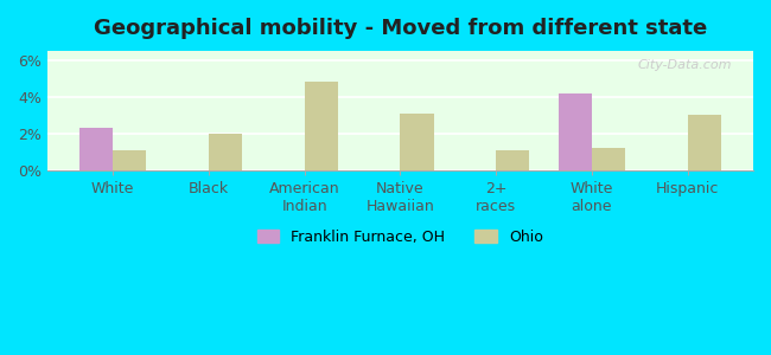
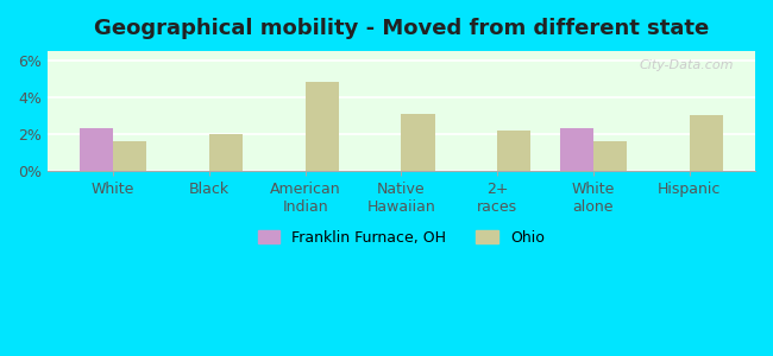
Ohio/White: 1.1% -> 1.6%
Ohio/2+ races: 1.1% -> 2.2%
Franklin Furnace, OH/White alone: 4.2% -> 2.3%
Ohio/White alone: 1.2% -> 1.6%
